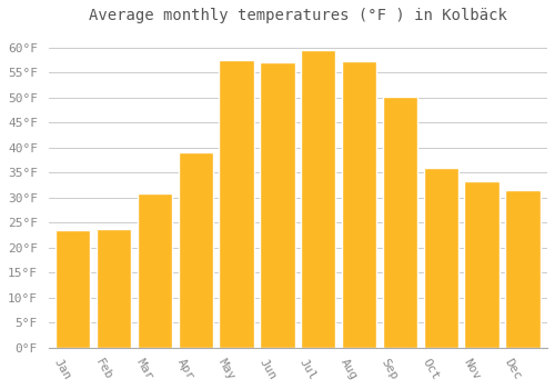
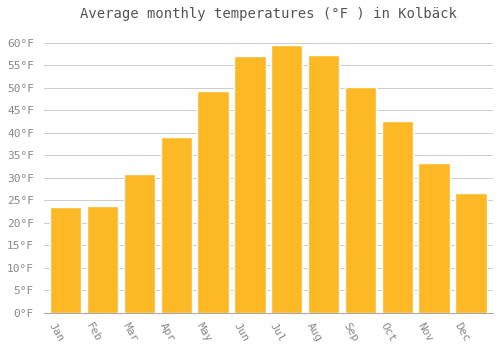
May: 57.5°F -> 49.3°F
Oct: 36.0°F -> 42.5°F
Dec: 31.5°F -> 26.5°F
